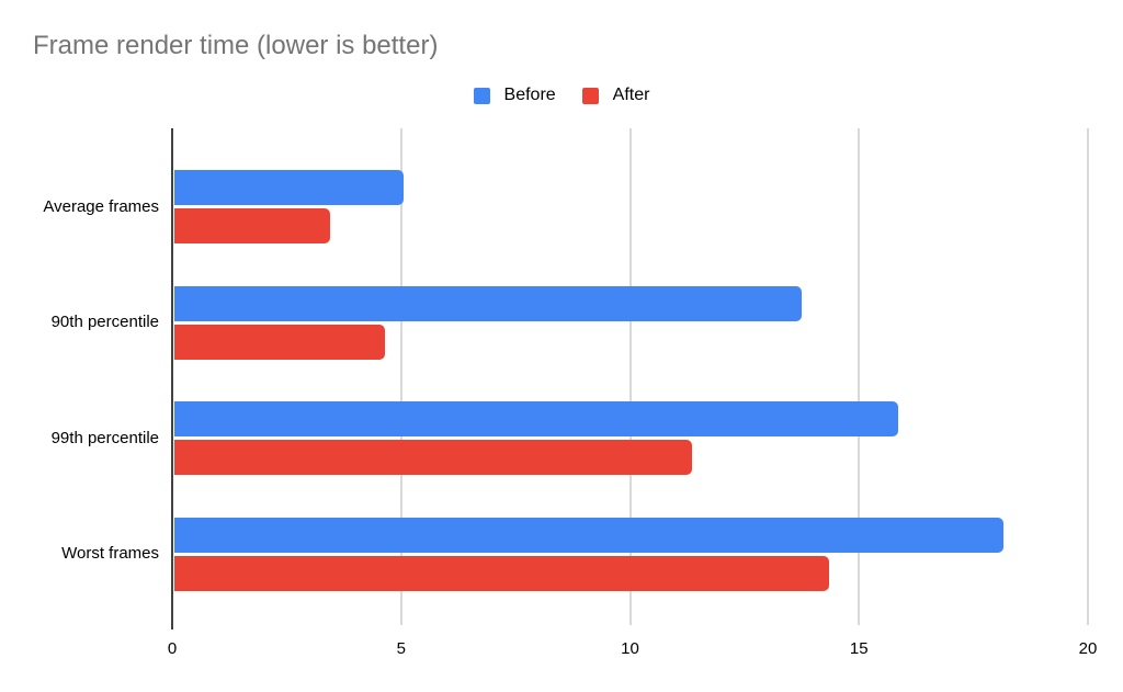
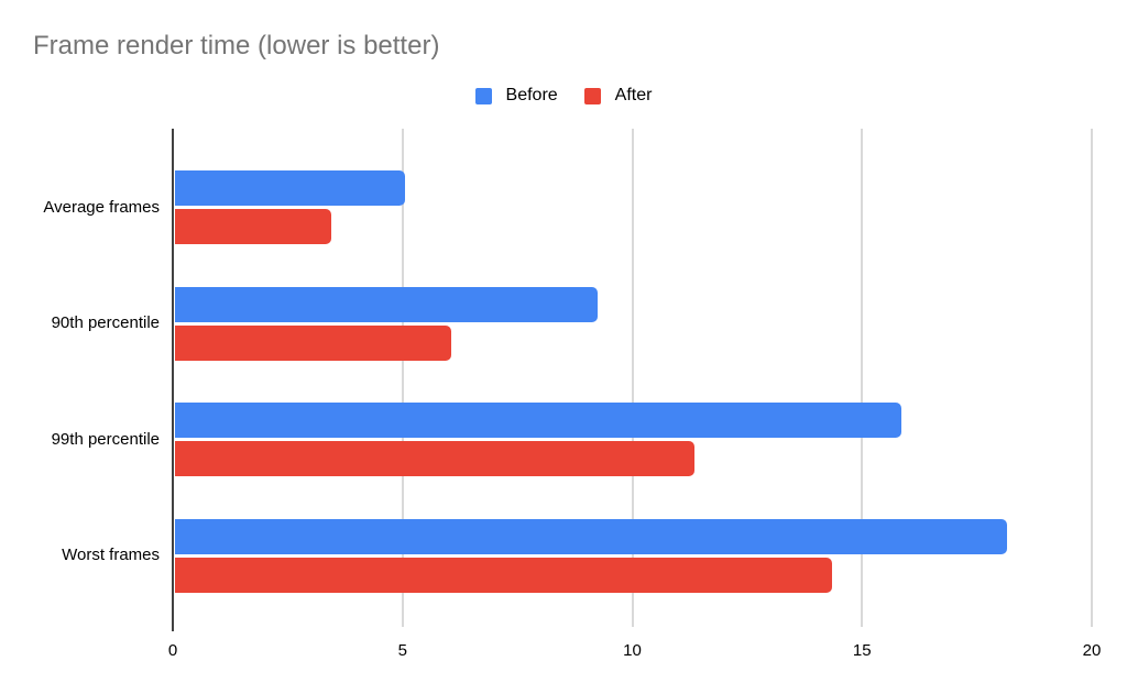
Before/90th percentile: 13.7 -> 9.2
After/90th percentile: 4.6 -> 6.0
